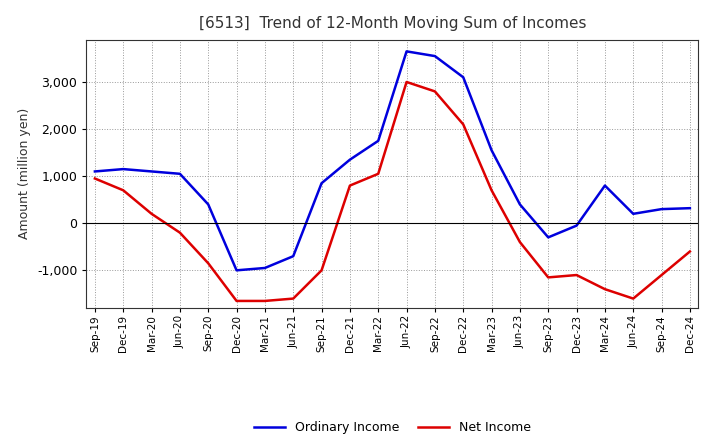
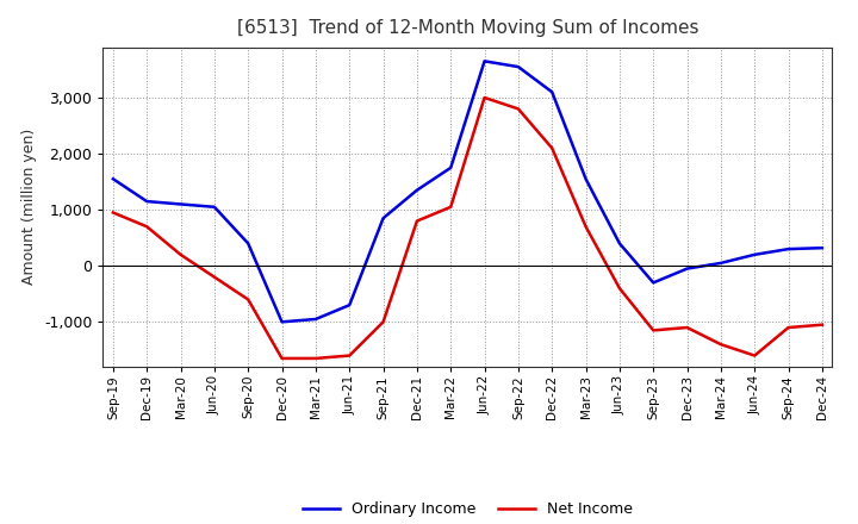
Ordinary Income/Sep-19: 1,100 -> 1,550
Net Income/Sep-20: -850 -> -600
Ordinary Income/Mar-24: 800 -> 50
Net Income/Dec-24: -600 -> -1,050
